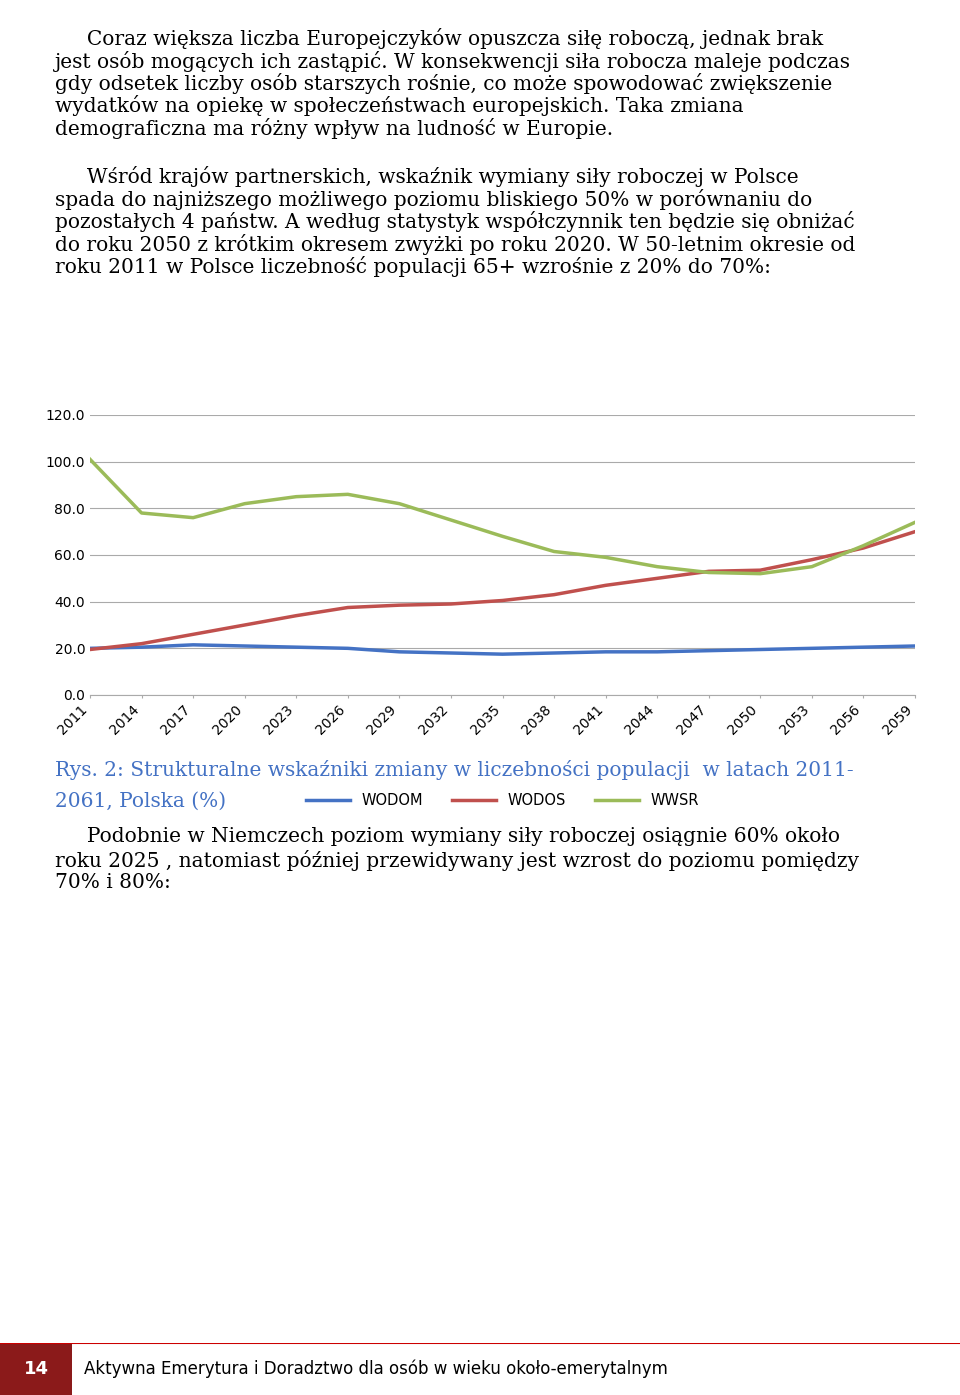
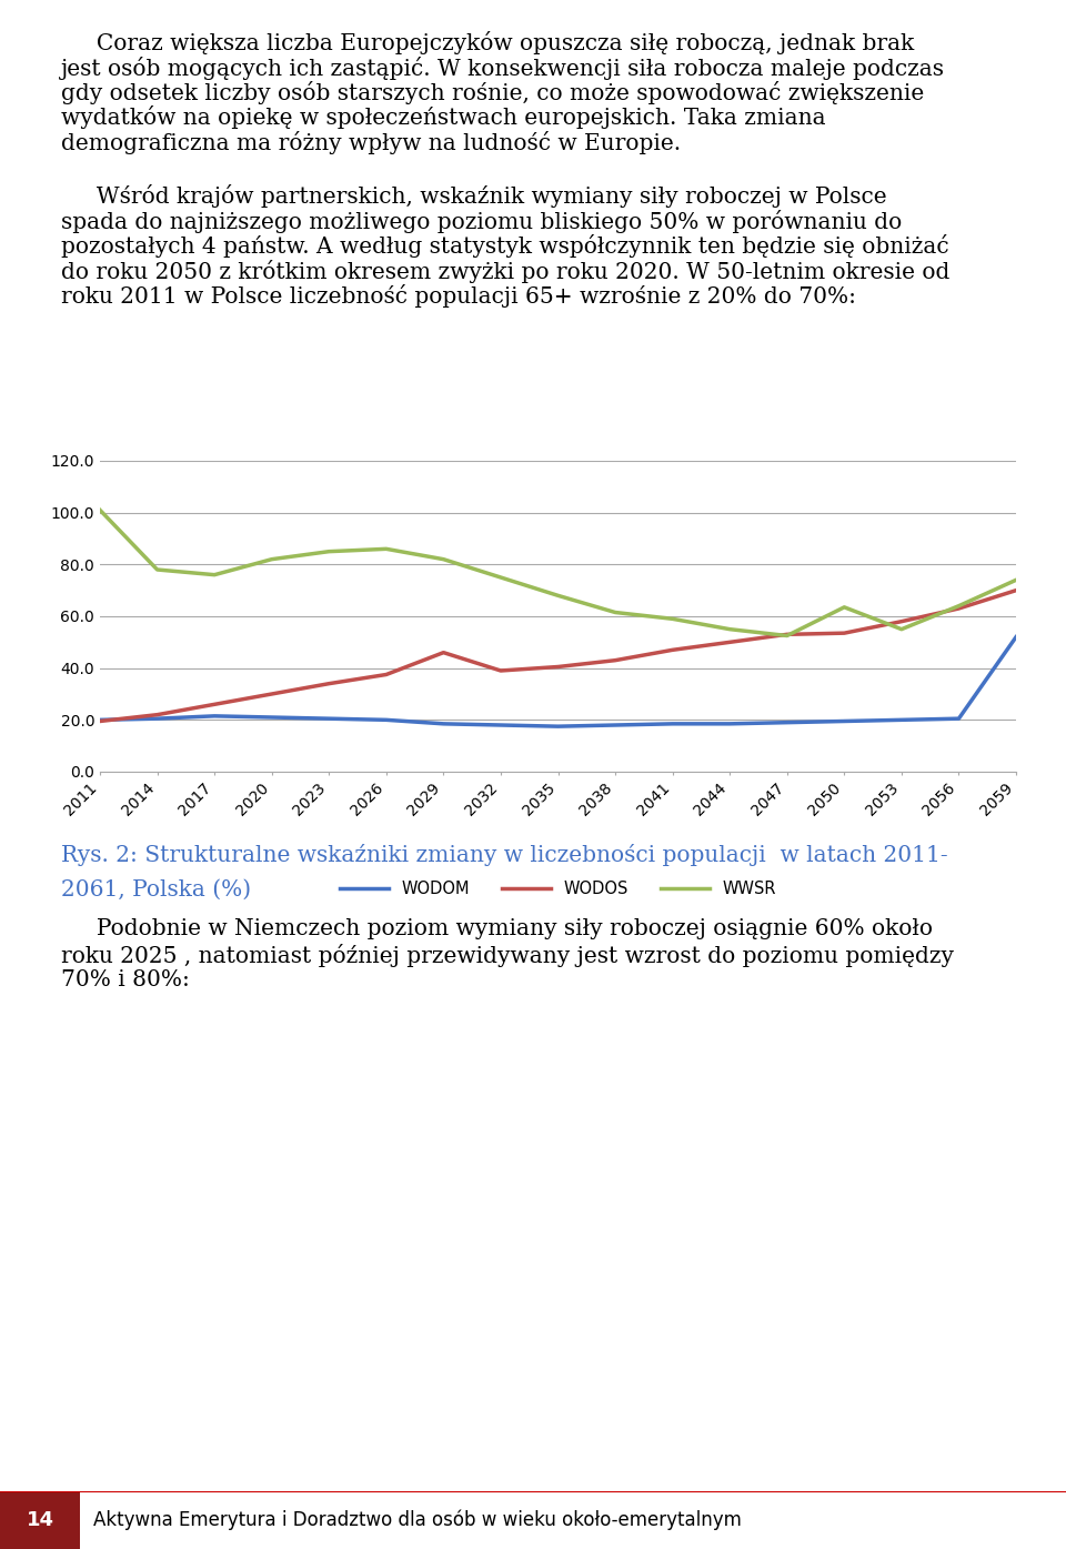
WODOS/2029: 38.5 -> 46.0
WWSR/2050: 52.0 -> 63.5
WODOM/2059: 21.0 -> 52.0
